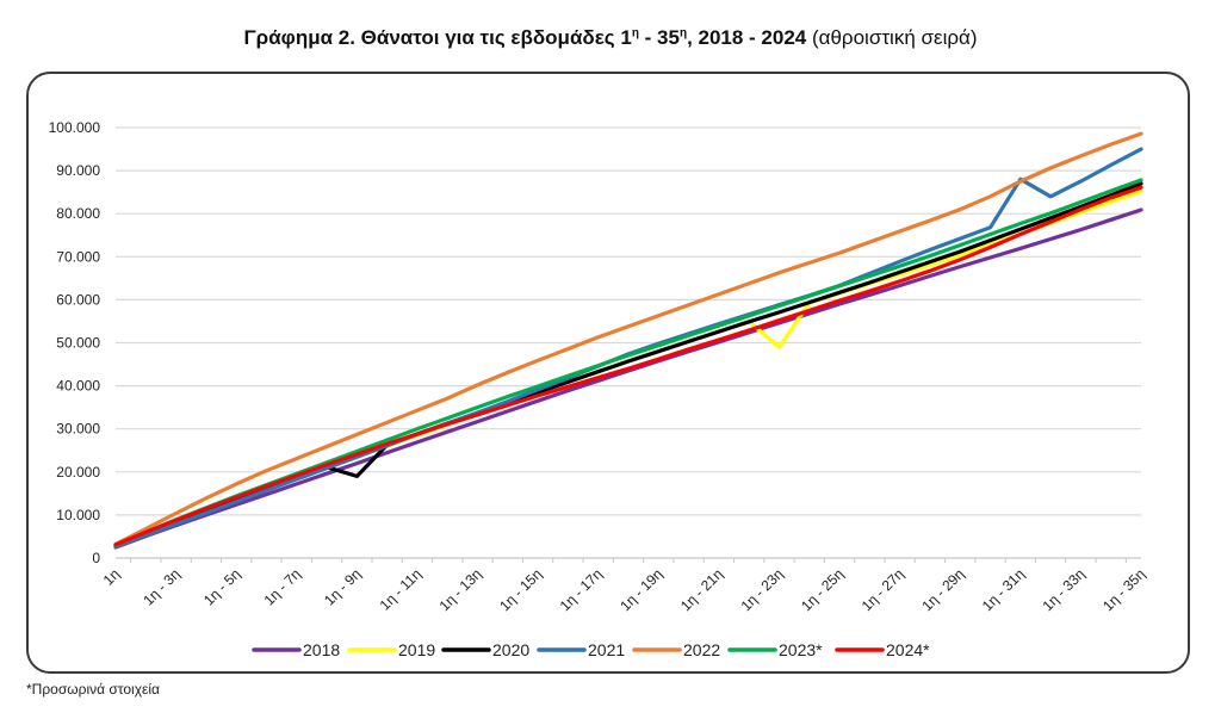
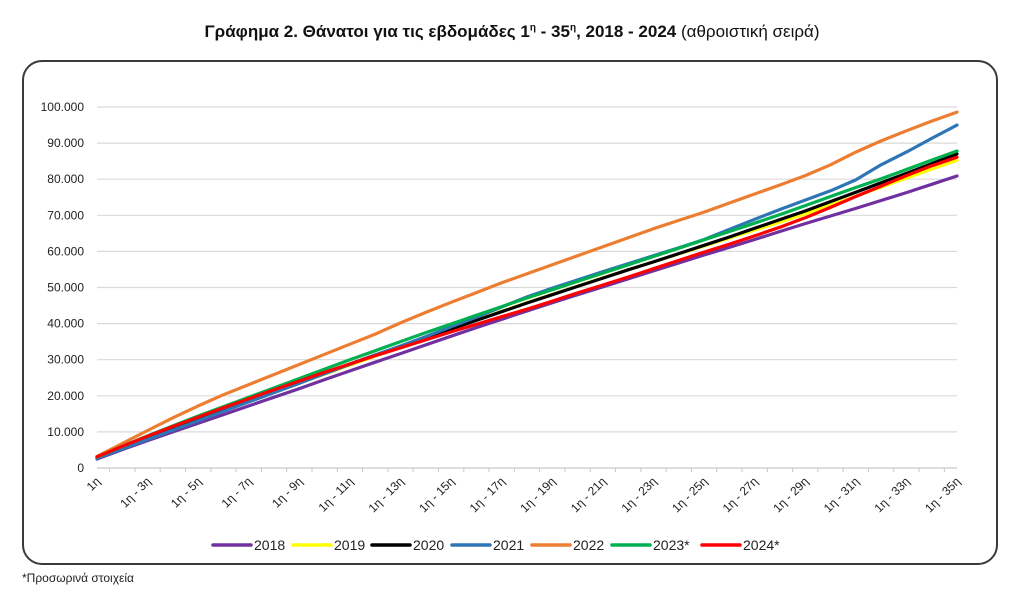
2020/1η - 9η: 19000 -> 24000
2019/1η - 23η: 49000 -> 57000
2021/1η - 31η: 88000 -> 80000
